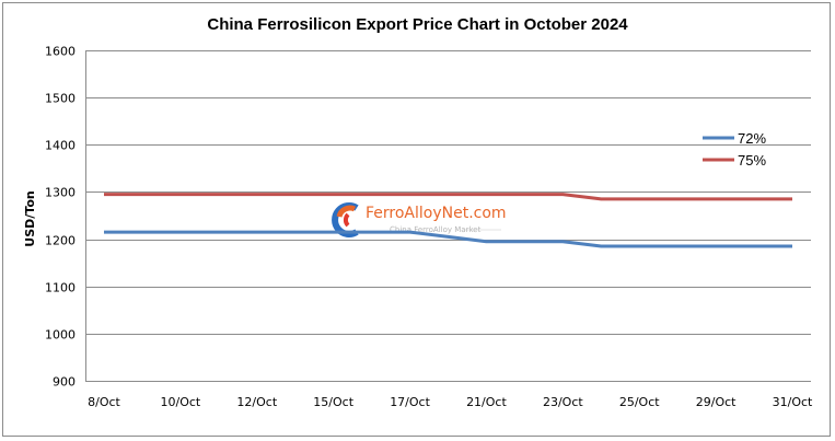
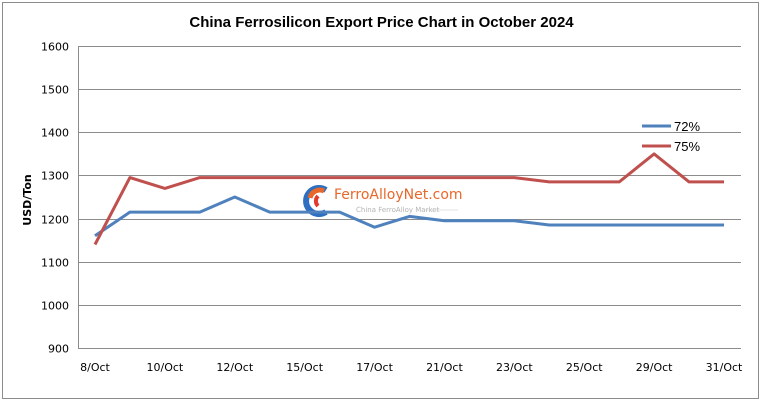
72%/8/Oct: 1220 -> 1160
75%/8/Oct: 1300 -> 1140
75%/10/Oct: 1300 -> 1270
72%/12/Oct: 1220 -> 1250
72%/17/Oct: 1220 -> 1180
75%/29/Oct: 1280 -> 1350
